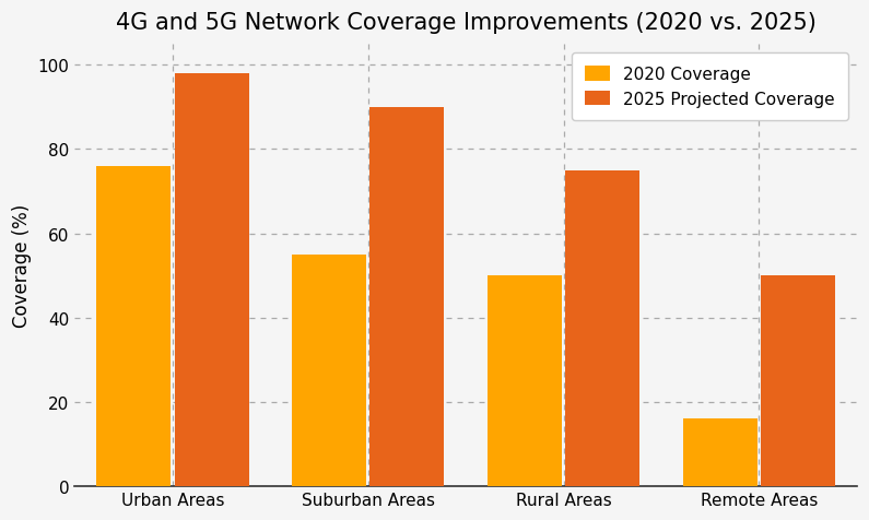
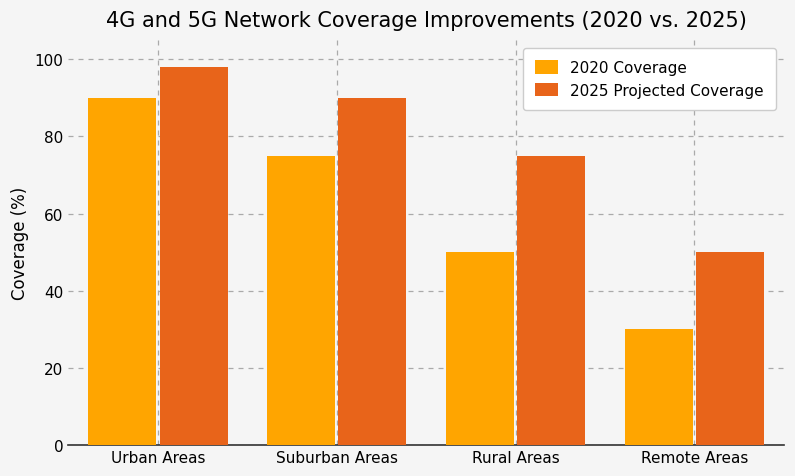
2020 Coverage/Urban Areas: 76 -> 90
2020 Coverage/Suburban Areas: 55 -> 75
2020 Coverage/Remote Areas: 16 -> 30
